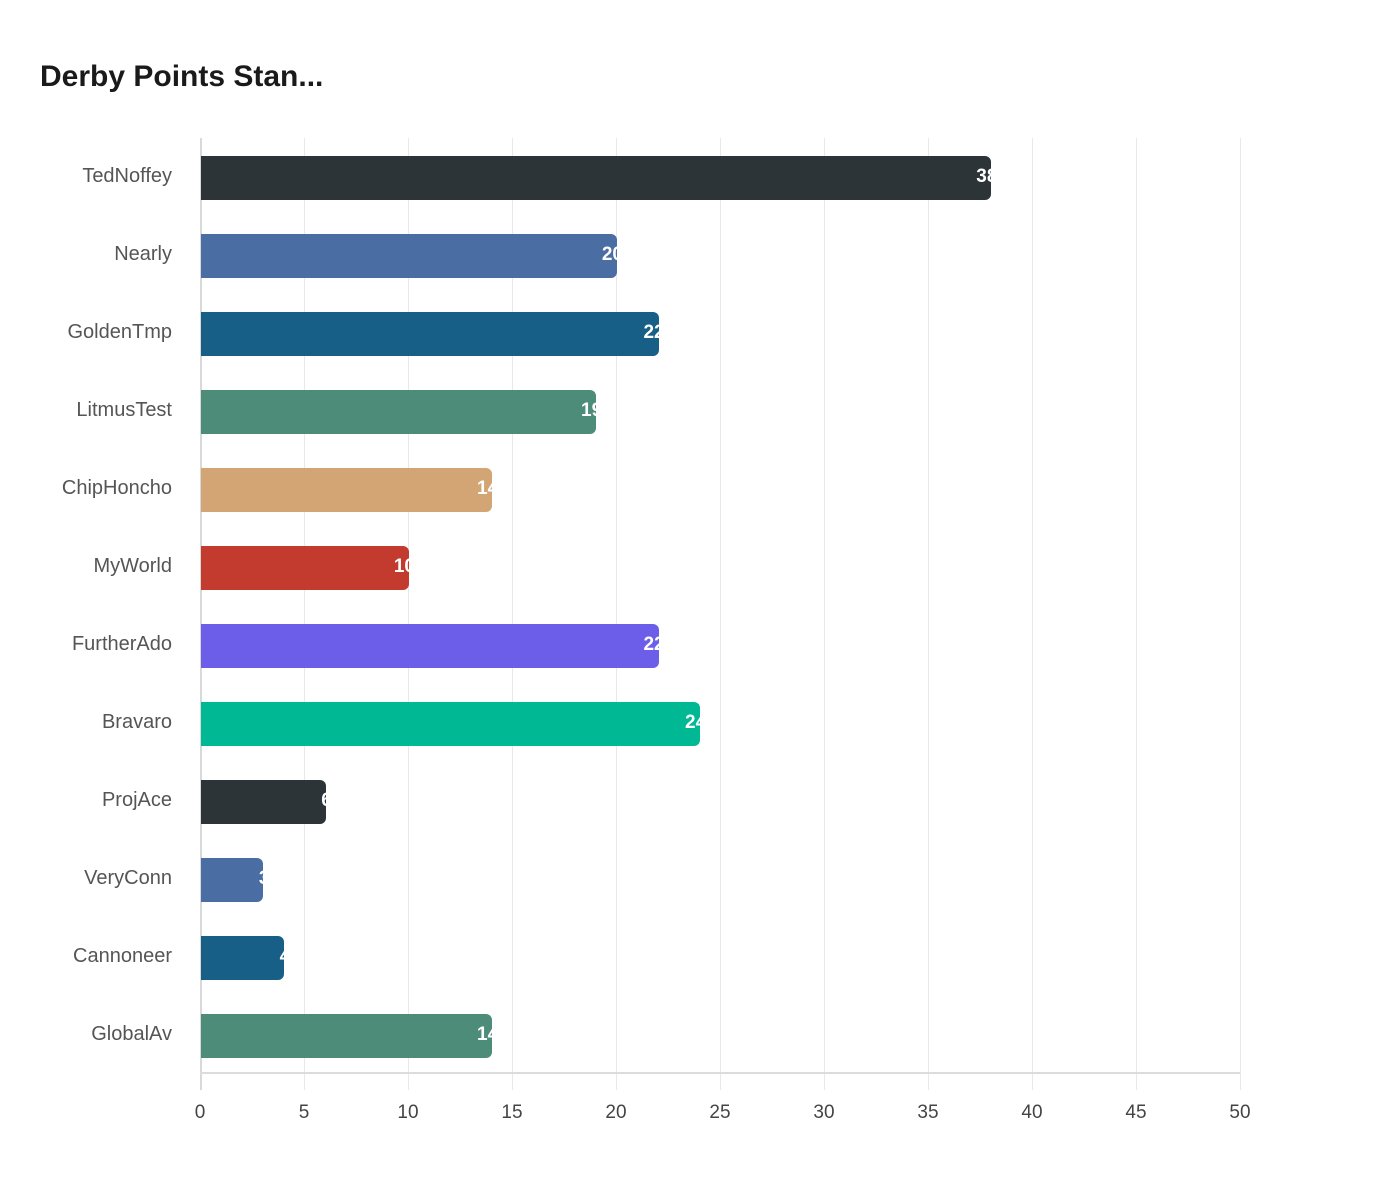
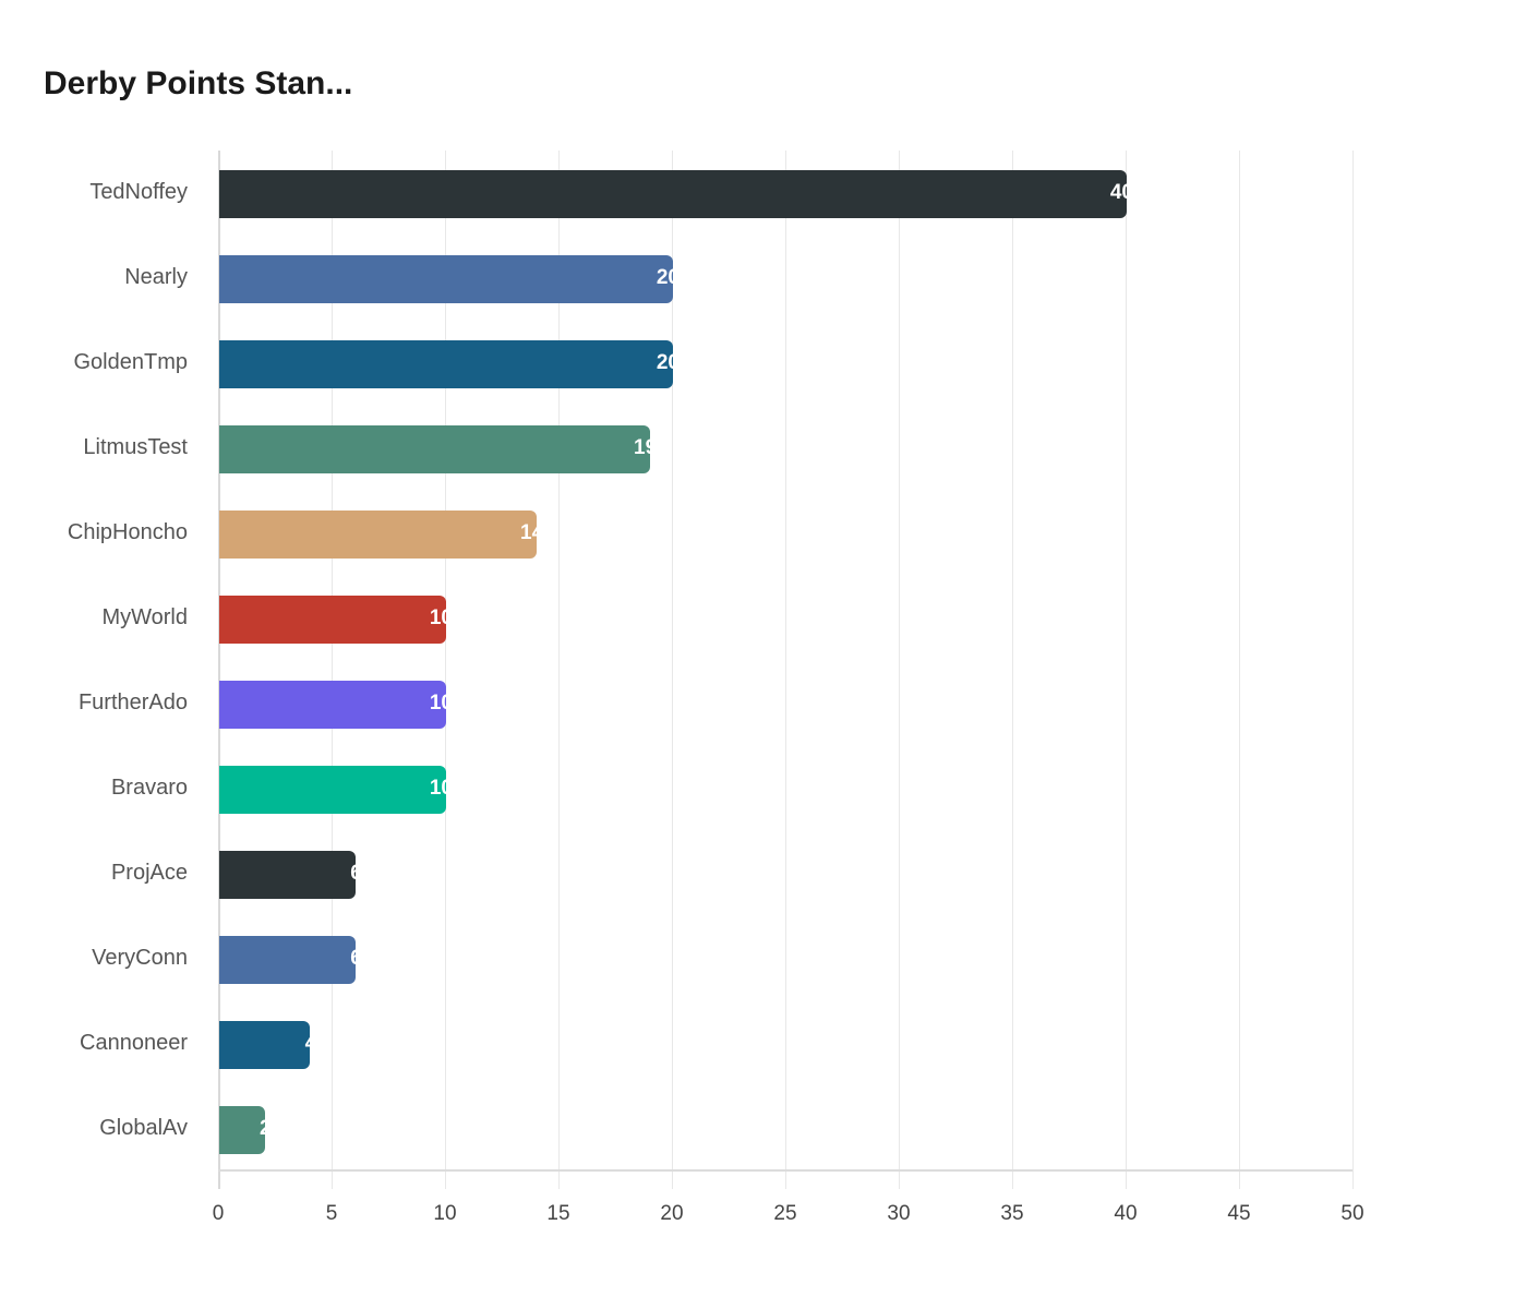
TedNoffey: 38 -> 40
GoldenTmp: 22 -> 20
FurtherAdo: 22 -> 10
Bravaro: 24 -> 10
VeryConn: 3 -> 6
GlobalAv: 14 -> 2
